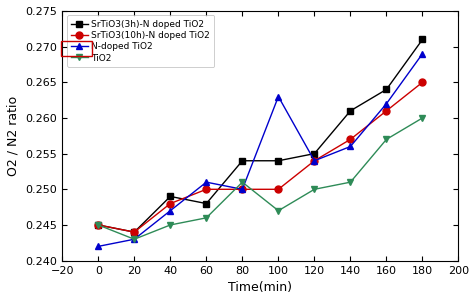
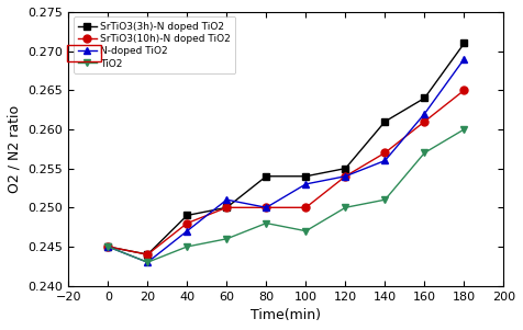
N-doped TiO2/0: 0.242 -> 0.245
SrTiO3(3h)-N doped TiO2/60: 0.248 -> 0.250
TiO2/80: 0.251 -> 0.248
N-doped TiO2/100: 0.263 -> 0.253
